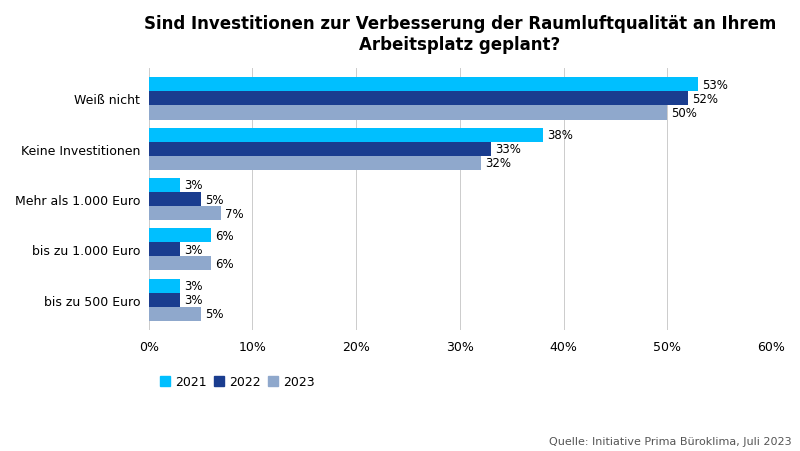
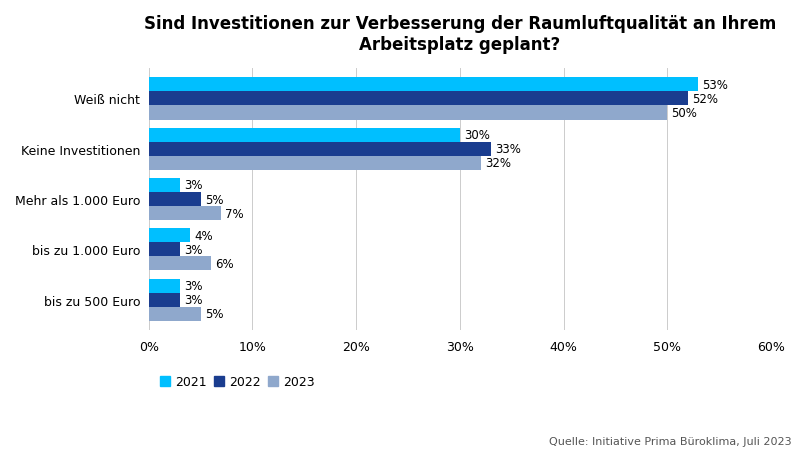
2021/Keine Investitionen: 38% -> 30%
2021/bis zu 1.000 Euro: 6% -> 4%
